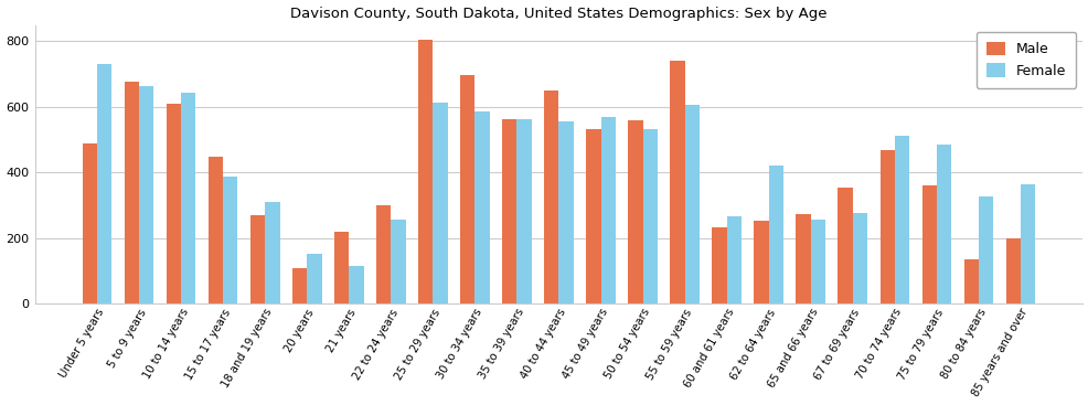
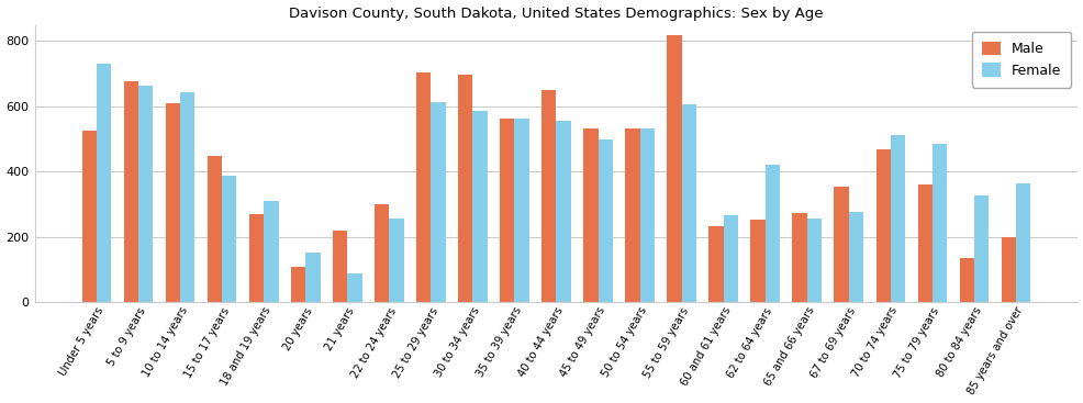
Male/Under 5 years: 490 -> 527
Female/21 years: 115 -> 87
Male/25 to 29 years: 805 -> 704
Female/45 to 49 years: 570 -> 499
Male/50 to 54 years: 560 -> 532
Male/55 to 59 years: 740 -> 818
